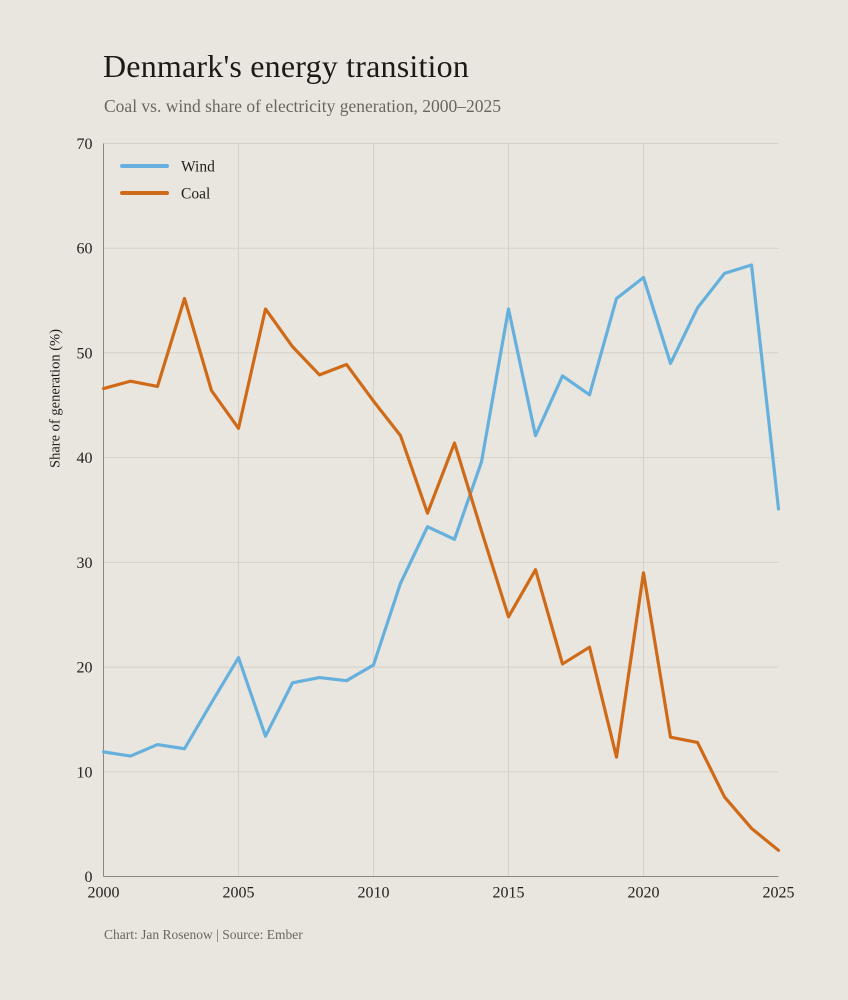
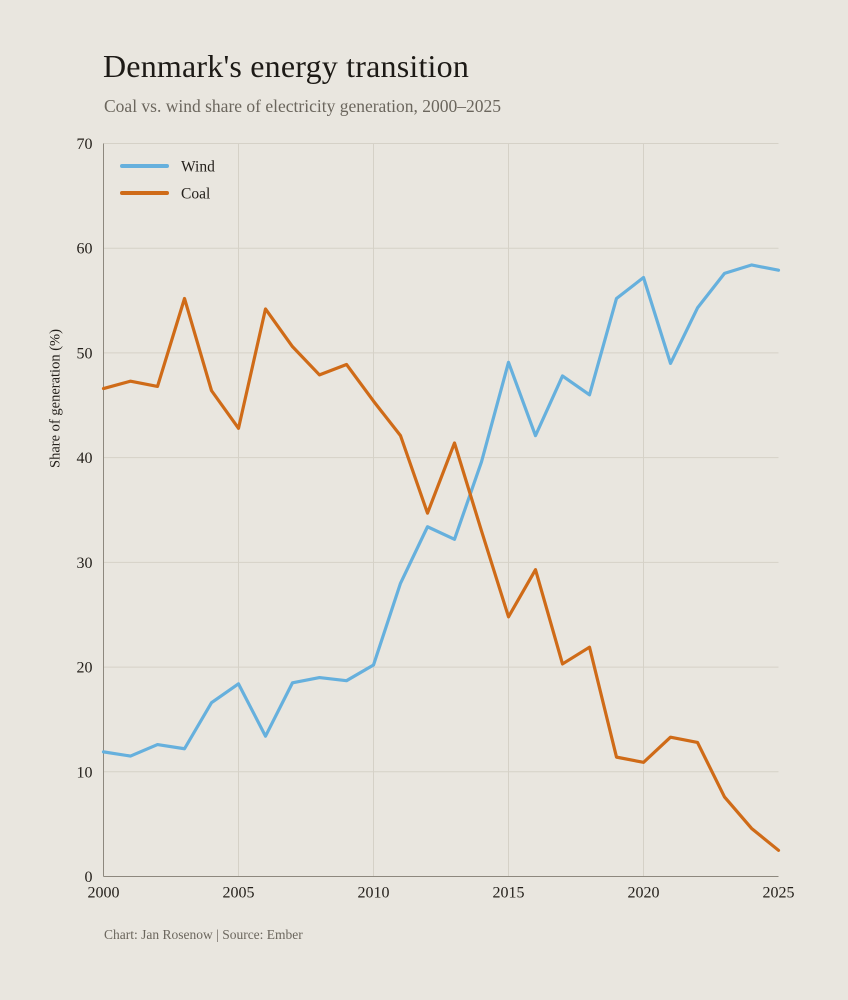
Wind/2005: 20.9 -> 18.4
Wind/2015: 54.2 -> 49.1
Coal/2020: 29.0 -> 10.9
Wind/2025: 35.1 -> 57.9
